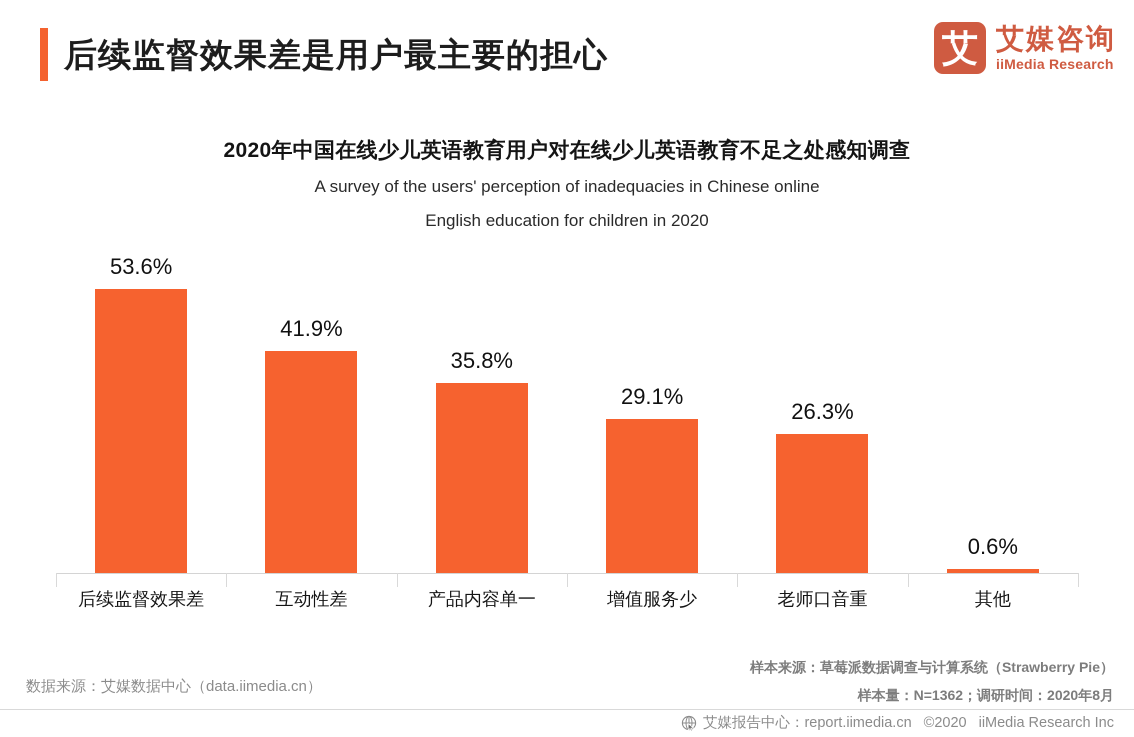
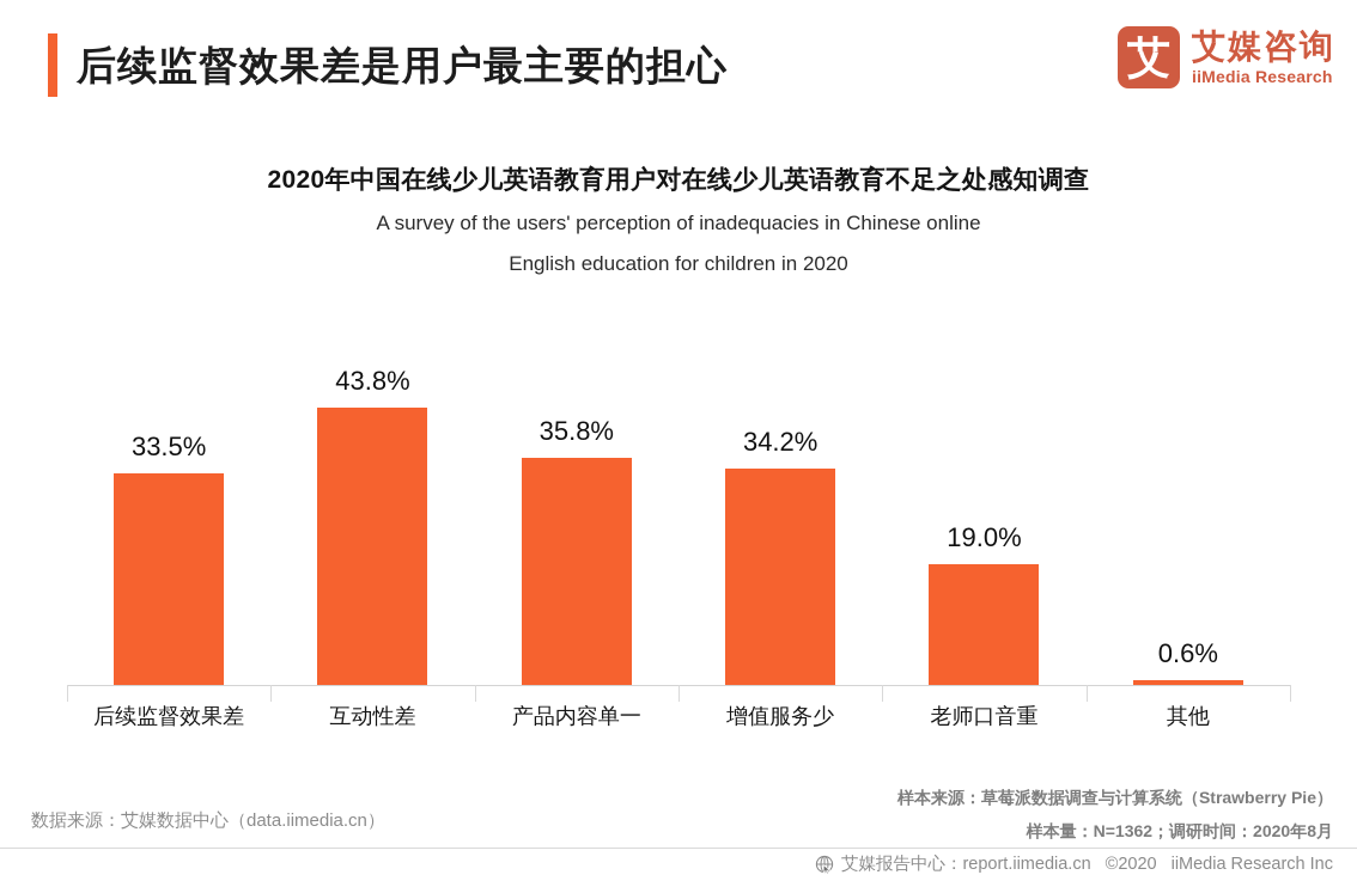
后续监督效果差: 53.6% -> 33.5%
互动性差: 41.9% -> 43.8%
增值服务少: 29.1% -> 34.2%
老师口音重: 26.3% -> 19.0%
